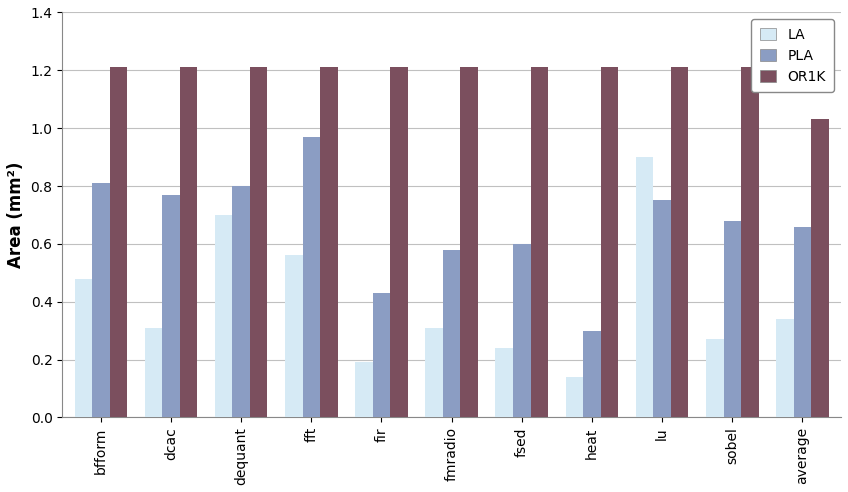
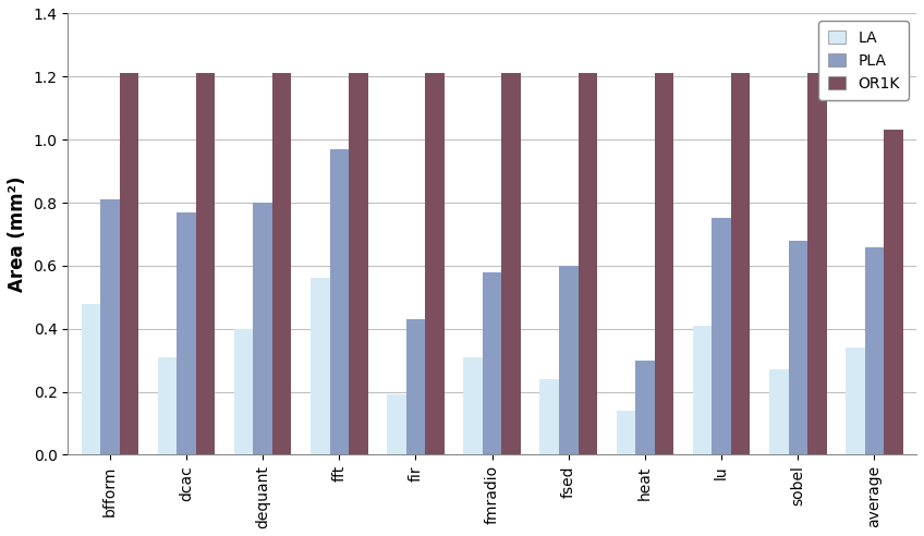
LA/dequant: 0.70 -> 0.40
LA/lu: 0.90 -> 0.41
